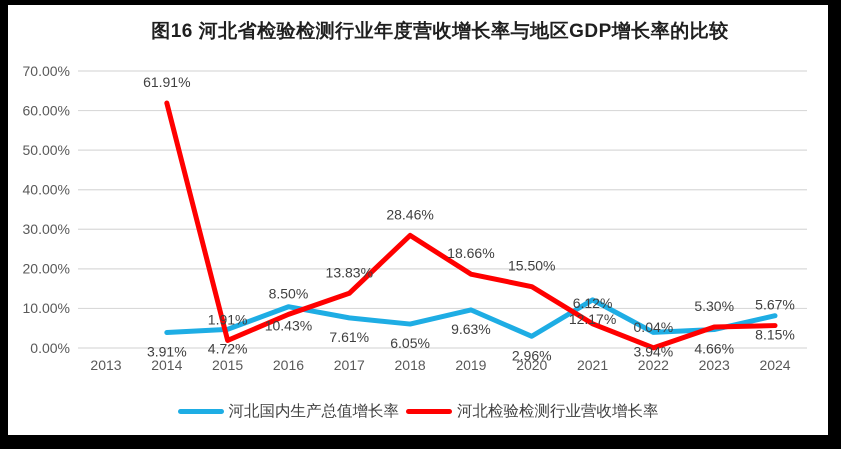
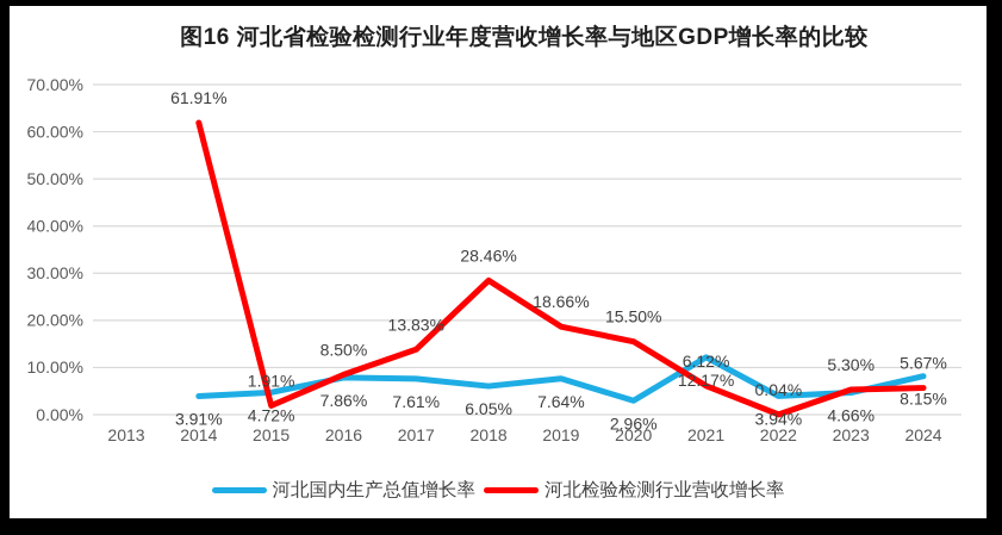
河北国内生产总值增长率/2016: 10.43% -> 7.86%
河北国内生产总值增长率/2019: 9.63% -> 7.64%
